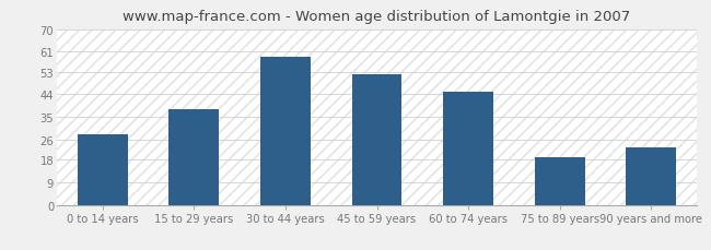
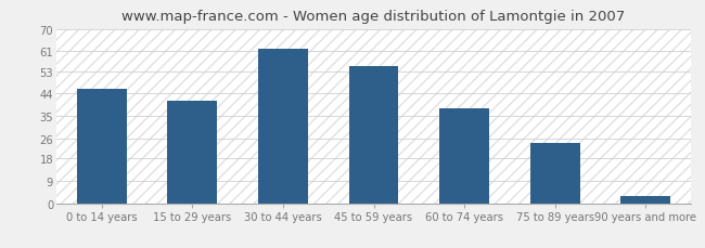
0 to 14 years: 28 -> 46
15 to 29 years: 38 -> 41
30 to 44 years: 59 -> 62
45 to 59 years: 52 -> 55
60 to 74 years: 45 -> 38
75 to 89 years: 19 -> 24
90 years and more: 23 -> 3
